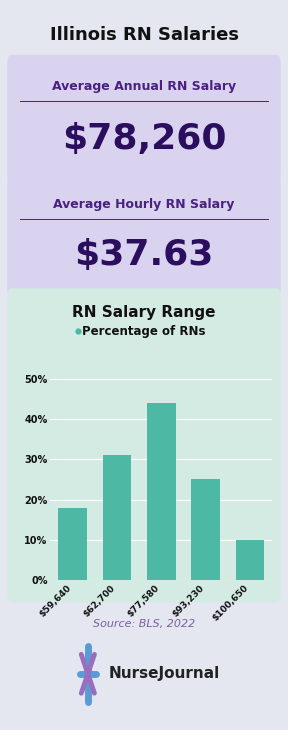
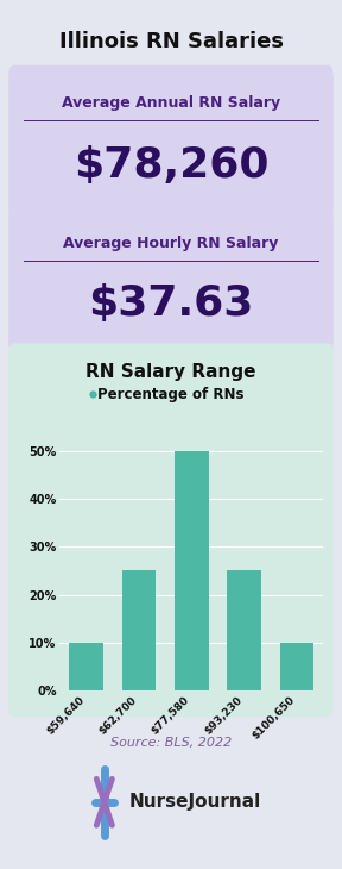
$59,640: 18% -> 10%
$62,700: 31% -> 25%
$77,580: 44% -> 50%
